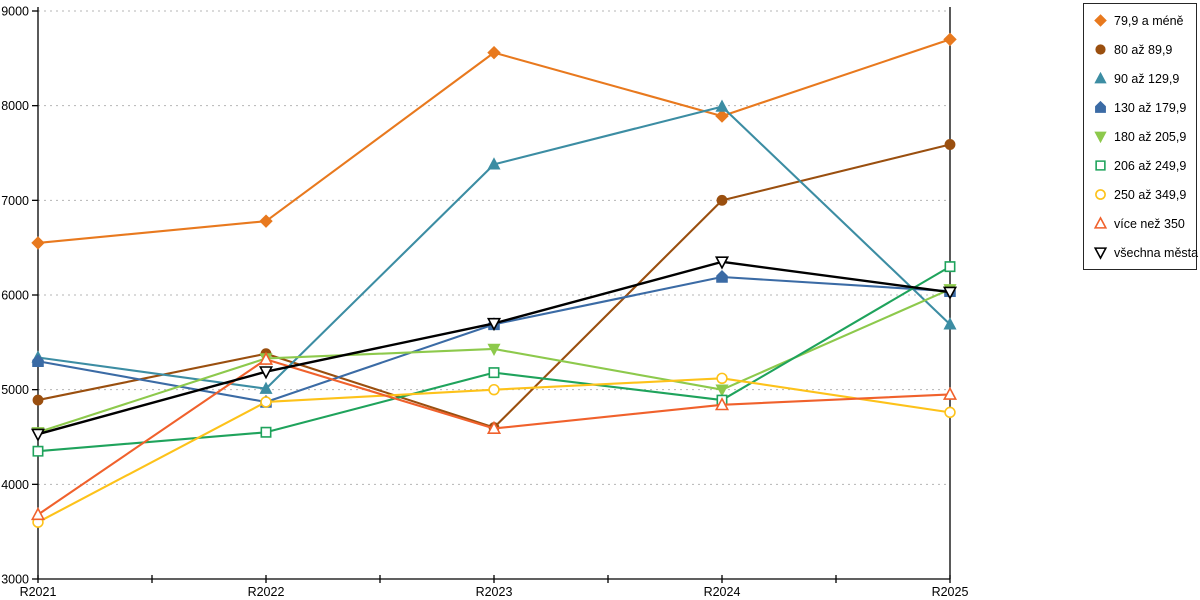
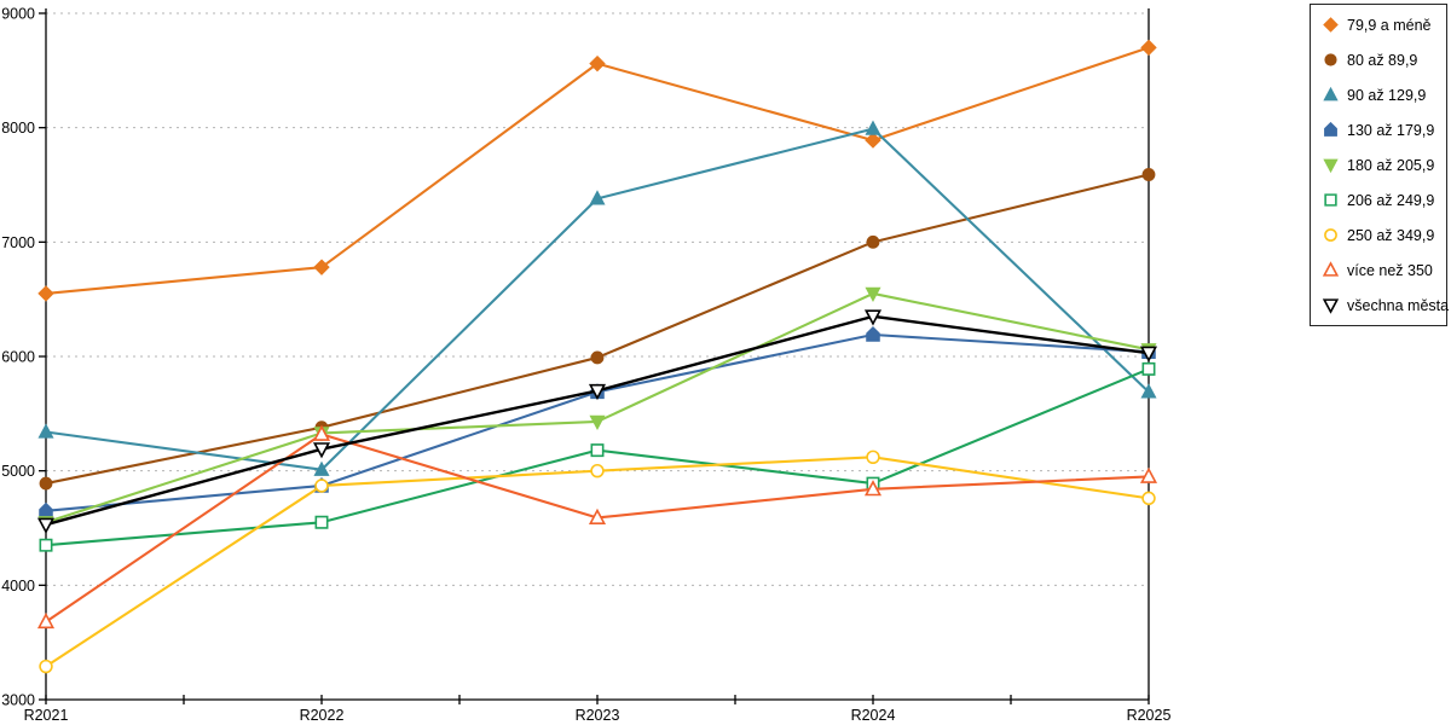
130 až 179,9/R2021: 5300 -> 4600
250 až 349,9/R2021: 3600 -> 3300
80 až 89,9/R2023: 4600 -> 6000
180 až 205,9/R2024: 5000 -> 6600
206 až 249,9/R2025: 6300 -> 5900
